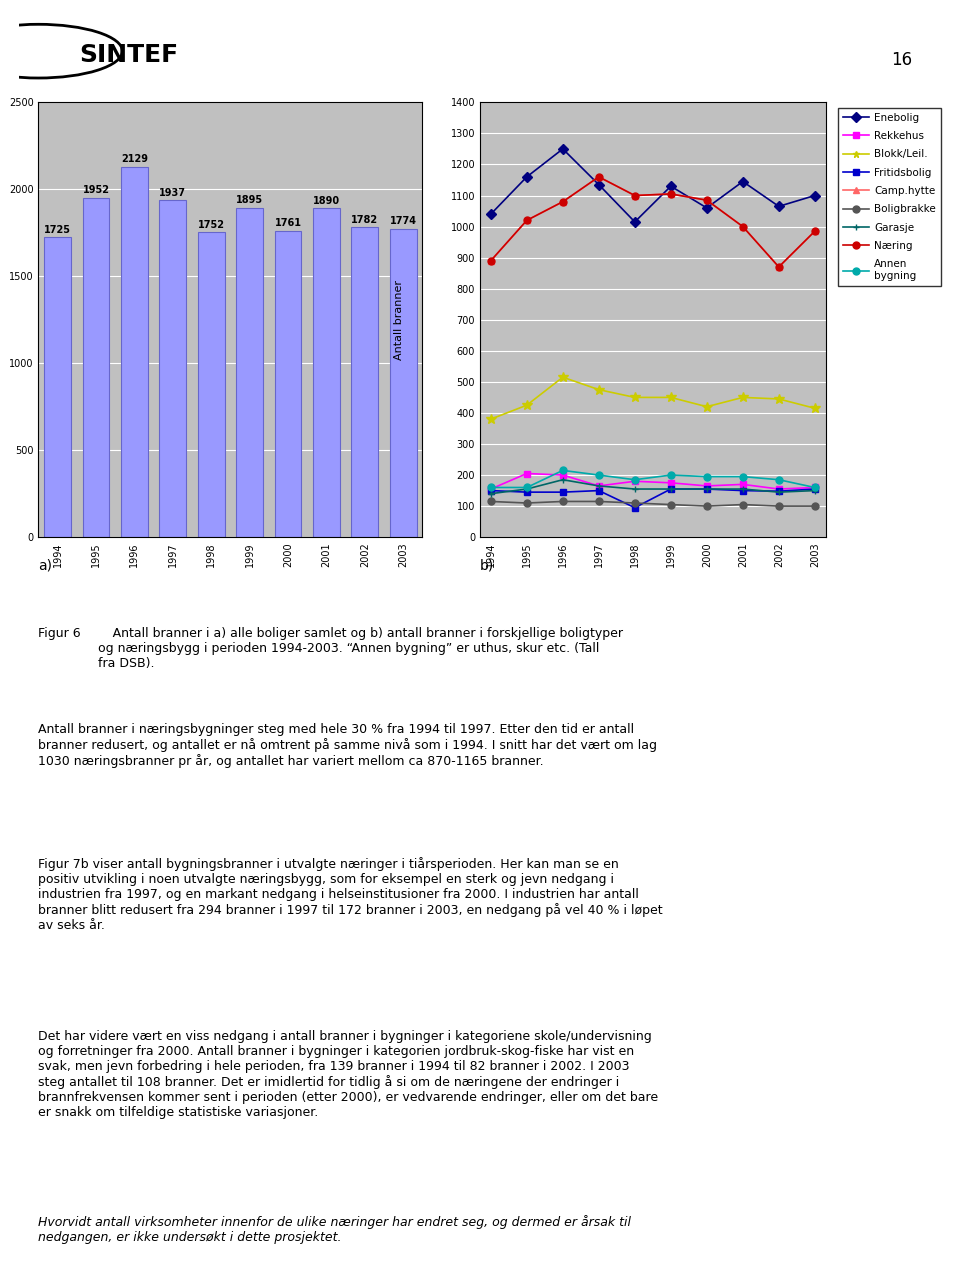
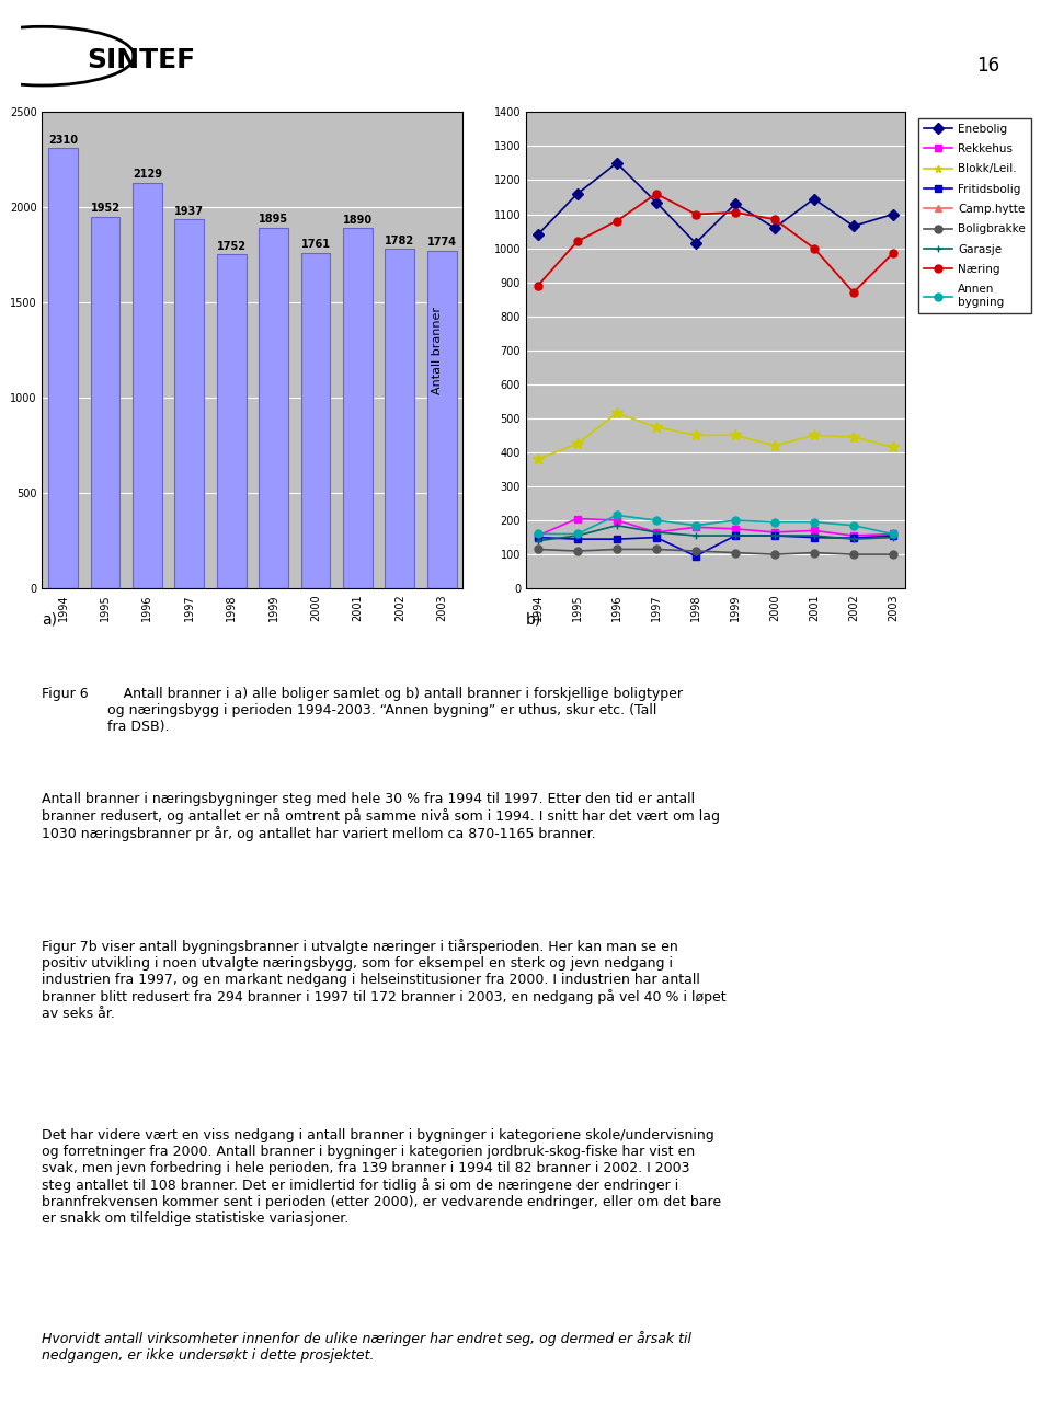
1994: 1725 -> 2310
